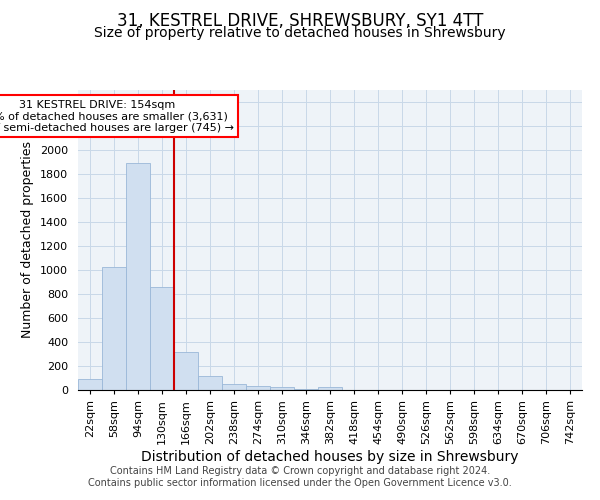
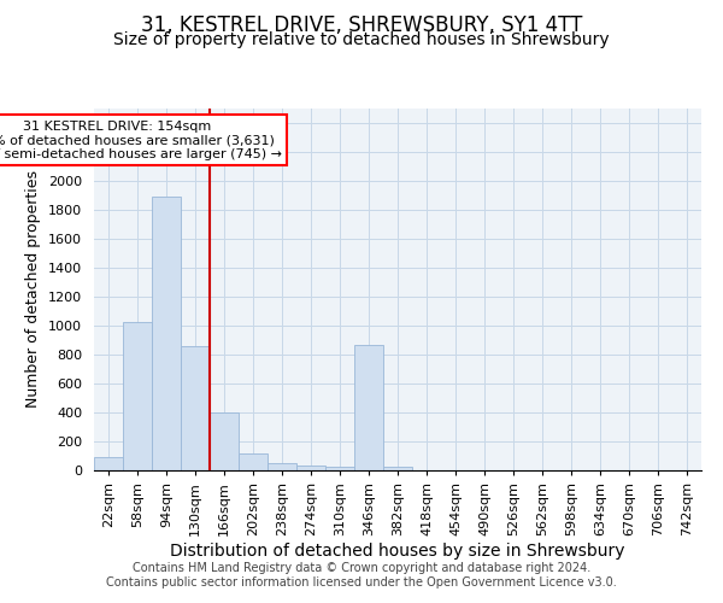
166sqm: 320 -> 400
346sqm: 0 -> 870
